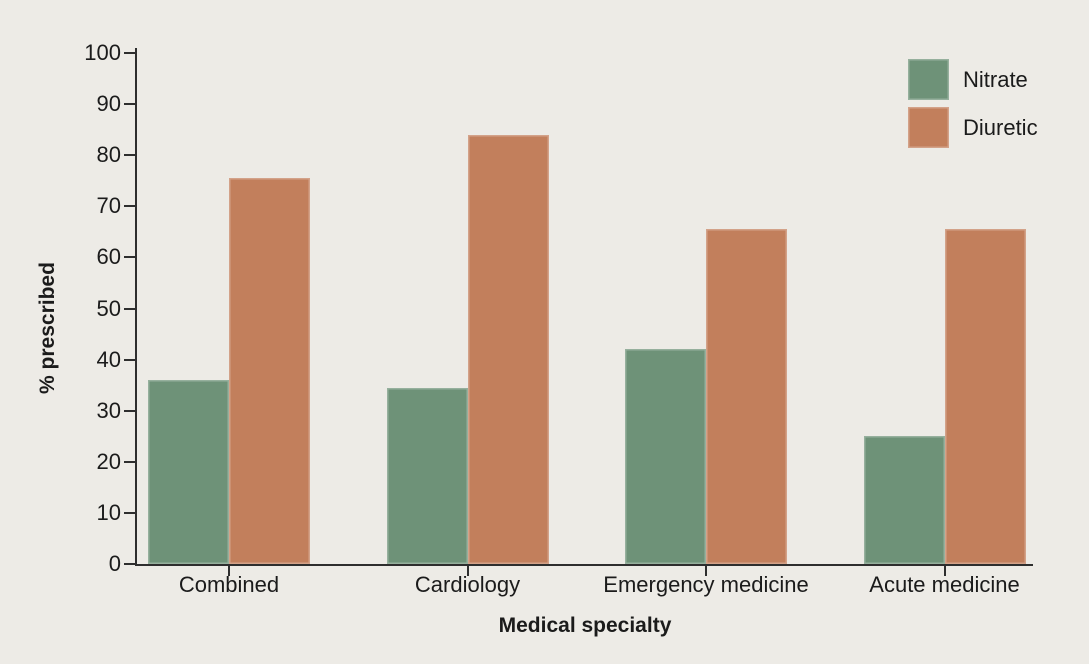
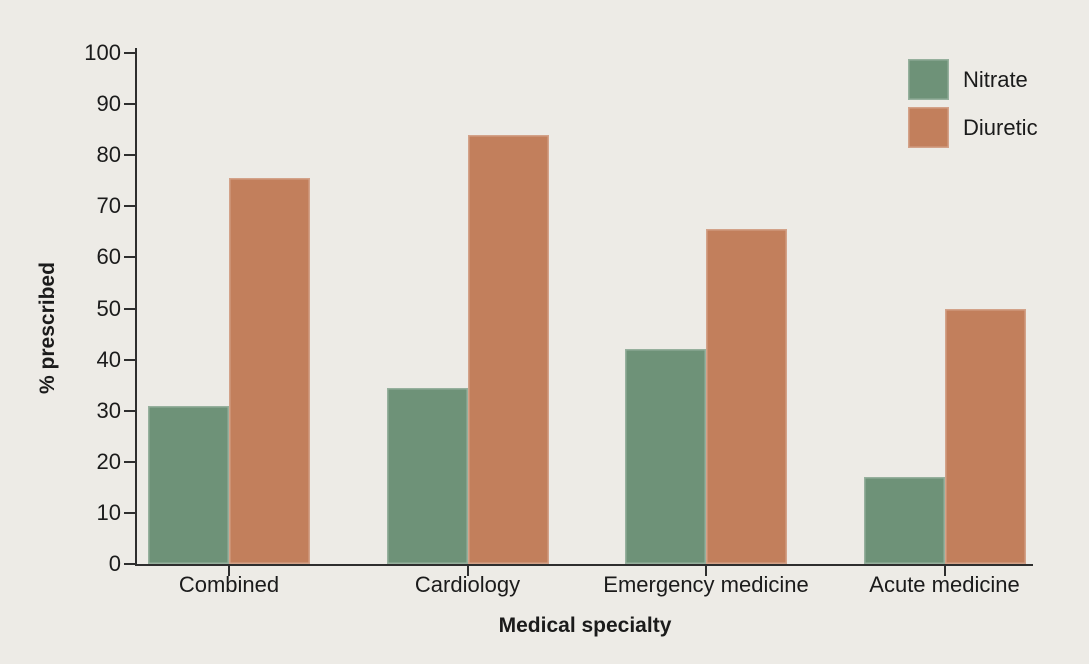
Nitrate/Combined: 36 -> 31
Nitrate/Acute medicine: 25 -> 17
Diuretic/Acute medicine: 66 -> 50
